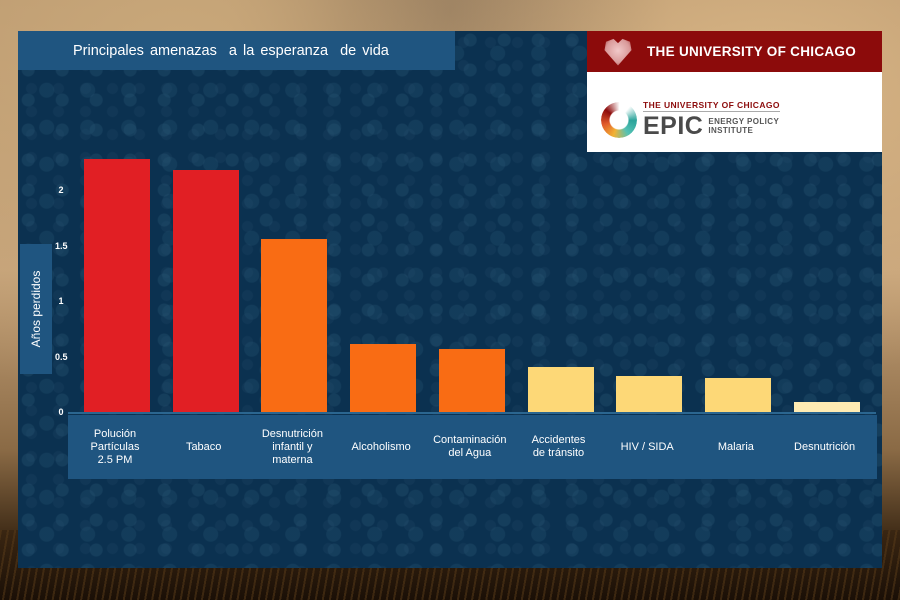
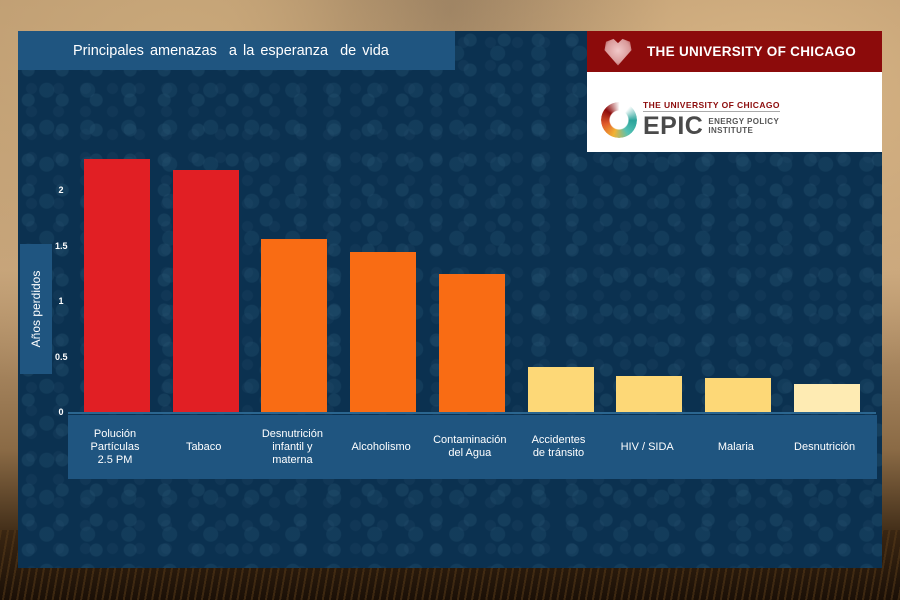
Alcoholismo: 0.61 -> 1.44
Contaminación del Agua: 0.57 -> 1.24
Desnutrición: 0.09 -> 0.25
